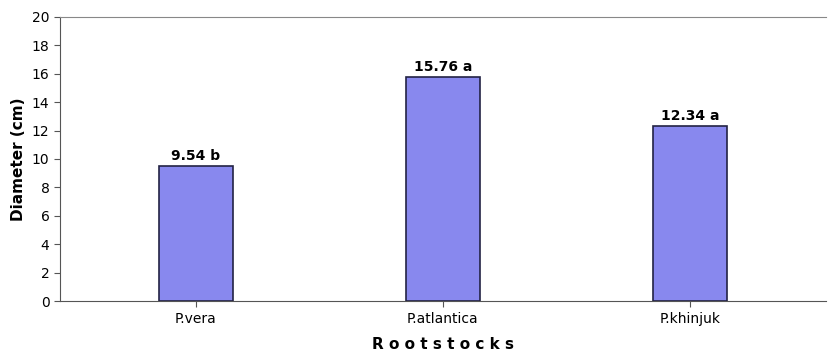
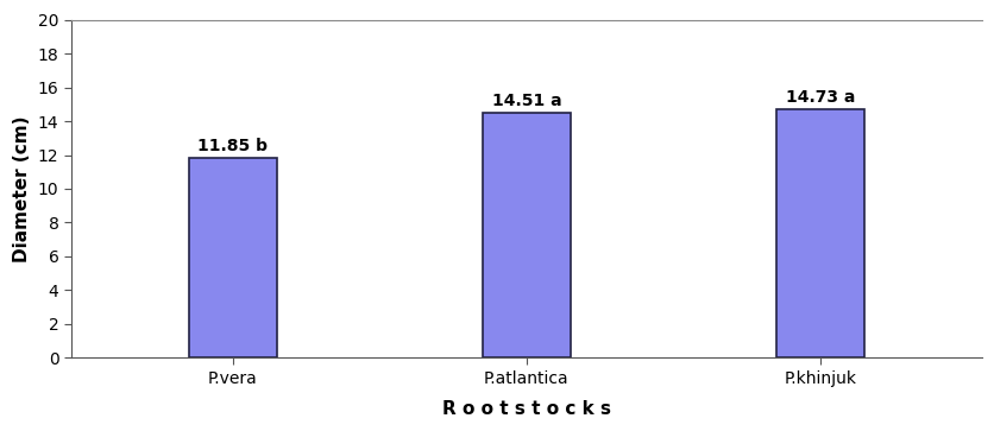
P.vera: 9.54 -> 11.85
P.atlantica: 15.76 -> 14.51
P.khinjuk: 12.34 -> 14.73
